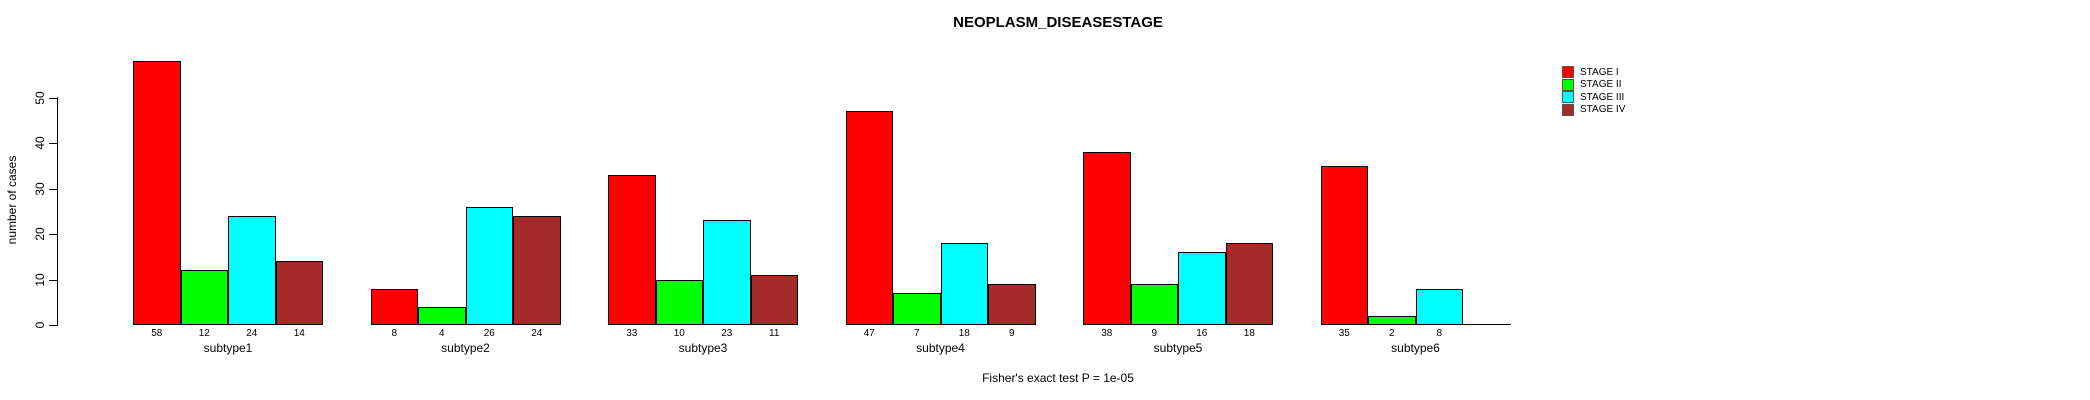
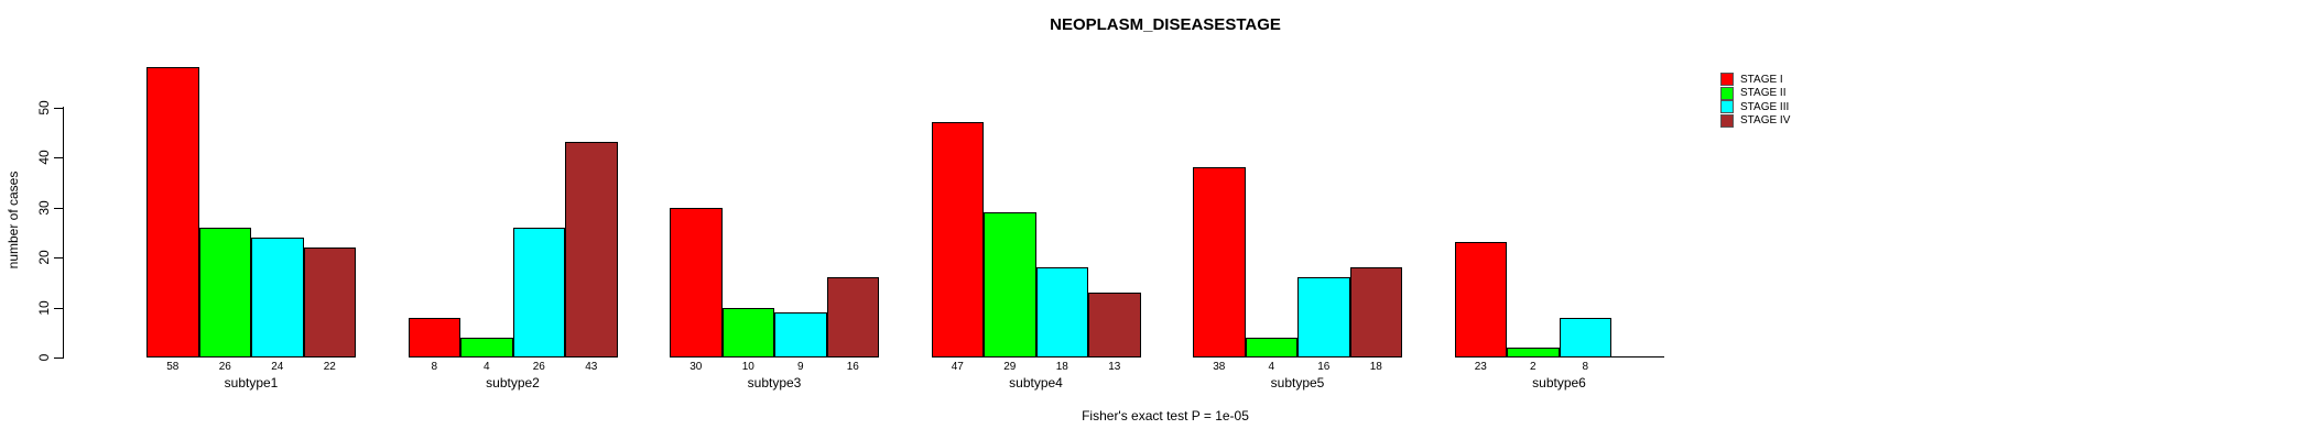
STAGE II/subtype1: 12 -> 26
STAGE IV/subtype1: 14 -> 22
STAGE IV/subtype2: 24 -> 43
STAGE I/subtype3: 33 -> 30
STAGE III/subtype3: 23 -> 9
STAGE IV/subtype3: 11 -> 16
STAGE II/subtype4: 7 -> 29
STAGE IV/subtype4: 9 -> 13
STAGE II/subtype5: 9 -> 4
STAGE I/subtype6: 35 -> 23
